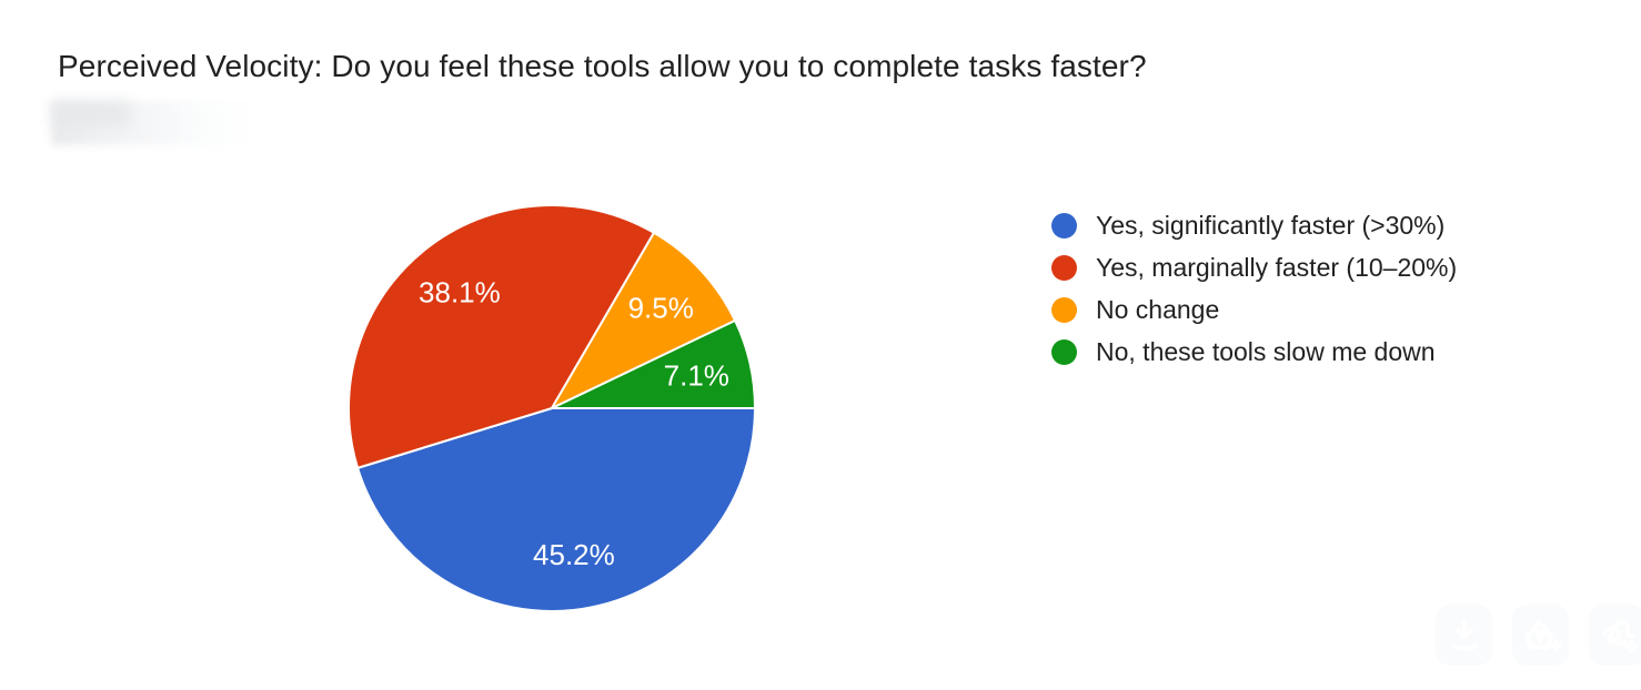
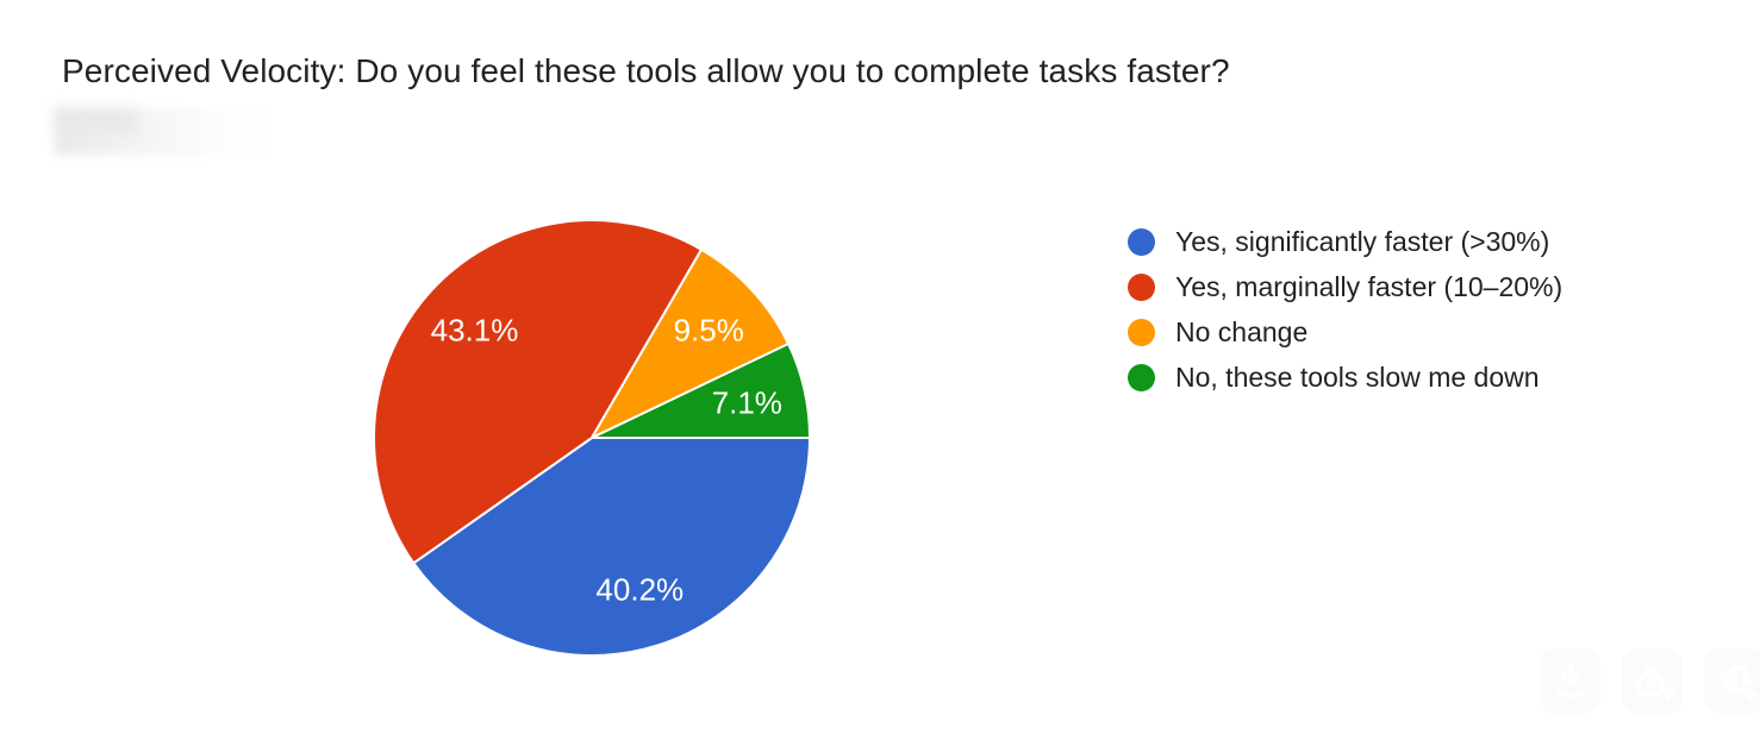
Yes, significantly faster (>30%): 45.2% -> 40.2%
Yes, marginally faster (10–20%): 38.1% -> 43.1%
